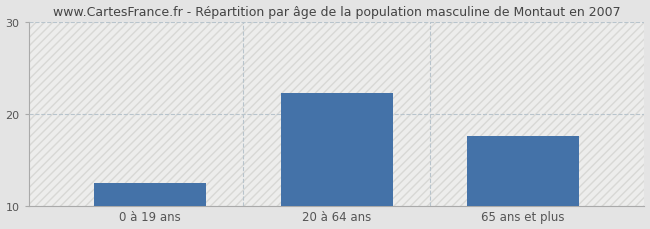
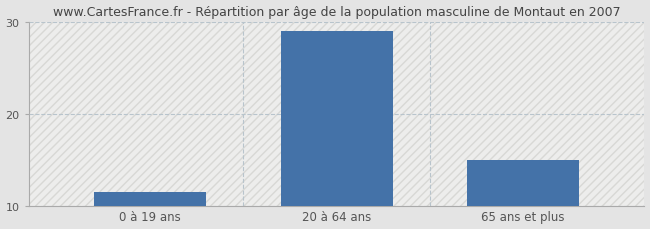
0 à 19 ans: 12.4 -> 11.5
20 à 64 ans: 22.2 -> 29.0
65 ans et plus: 17.6 -> 15.0
